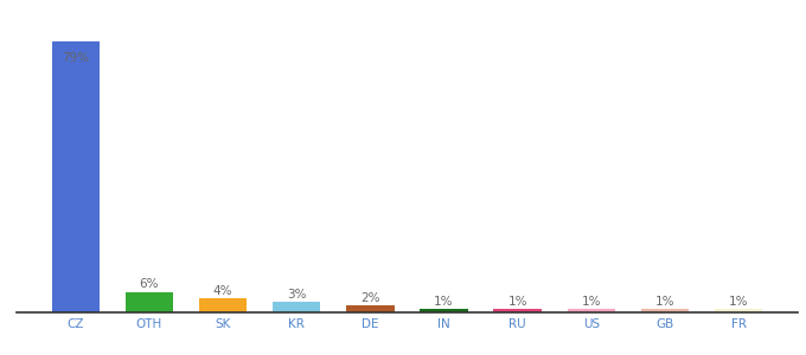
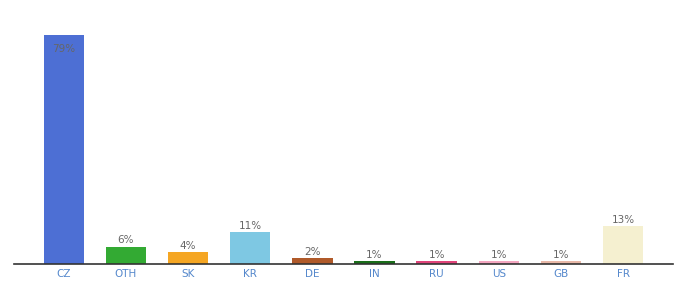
KR: 3% -> 11%
FR: 1% -> 13%
